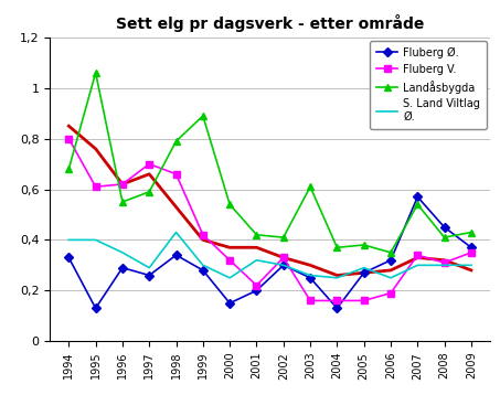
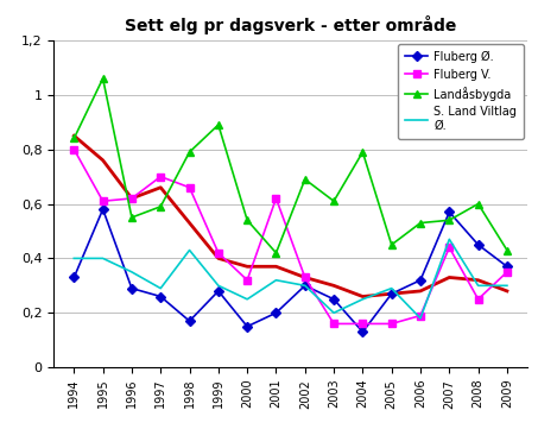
Landåsbygda/1994: 0,68 -> 0,84
Fluberg Ø./1995: 0,13 -> 0,58
Fluberg Ø./1998: 0,34 -> 0,17
Fluberg V./2001: 0,22 -> 0,62
Landåsbygda/2002: 0,41 -> 0,69
S. Land Viltlag Ø./2003: 0,26 -> 0,20
Landåsbygda/2004: 0,37 -> 0,79
Landåsbygda/2005: 0,38 -> 0,45
Landåsbygda/2006: 0,35 -> 0,53
S. Land Viltlag Ø./2006: 0,25 -> 0,18
Fluberg V./2007: 0,34 -> 0,44
S. Land Viltlag Ø./2007: 0,30 -> 0,47
Fluberg V./2008: 0,31 -> 0,25
Landåsbygda/2008: 0,41 -> 0,60
